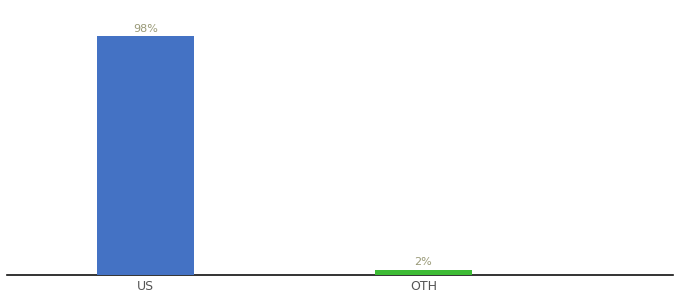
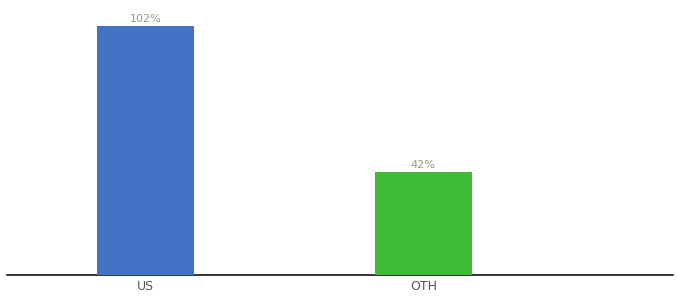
US: 98% -> 102%
OTH: 2% -> 42%
